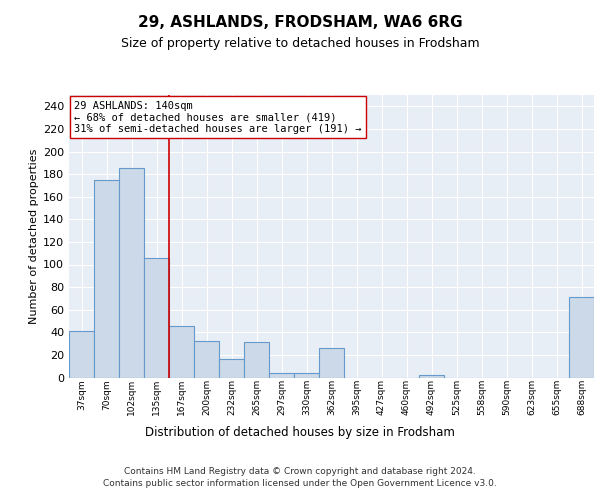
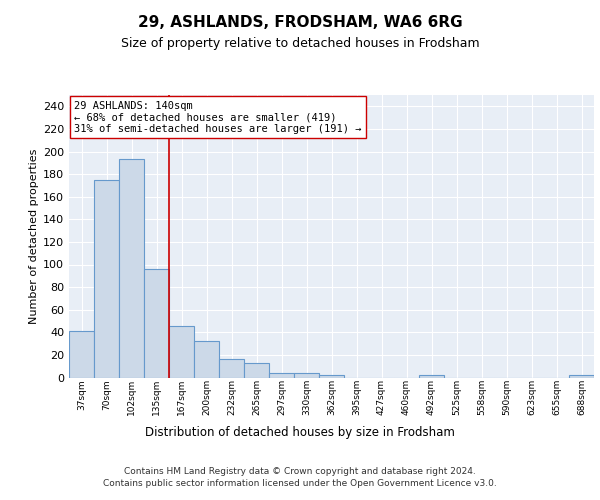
102sqm: 185 -> 193
135sqm: 106 -> 96
265sqm: 31 -> 13
362sqm: 26 -> 2
688sqm: 71 -> 2
